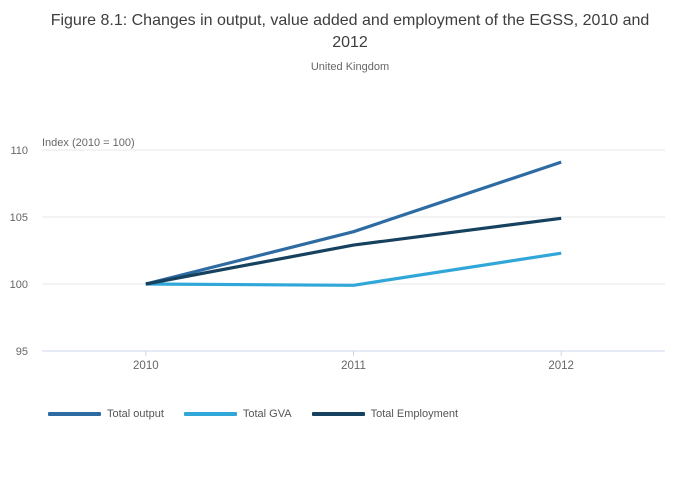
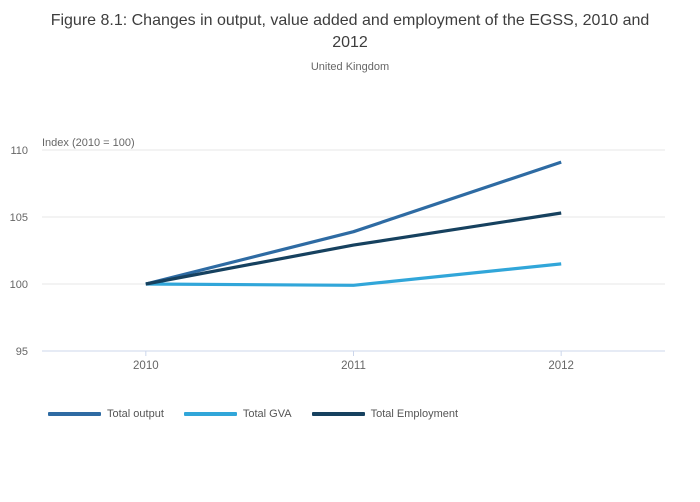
Total GVA/2012: 102.3 -> 101.5
Total Employment/2012: 104.9 -> 105.3
